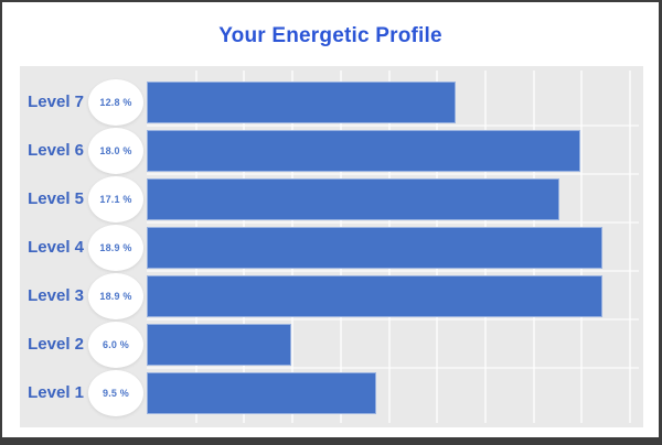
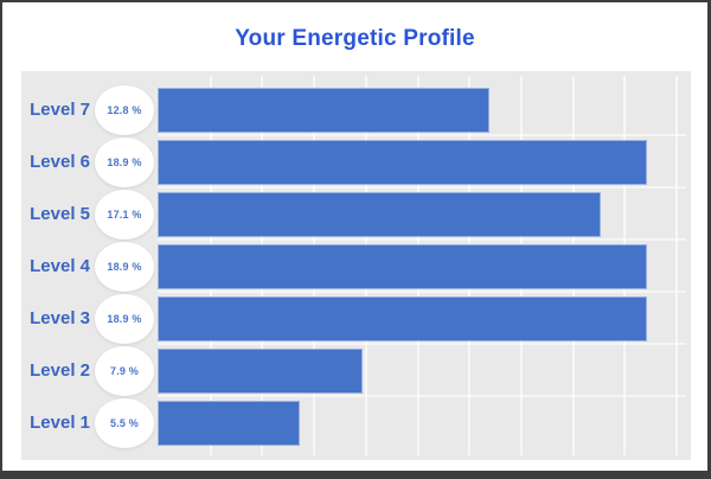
Level 6: 18.0 -> 18.9
Level 2: 6.0 -> 7.9
Level 1: 9.5 -> 5.5
